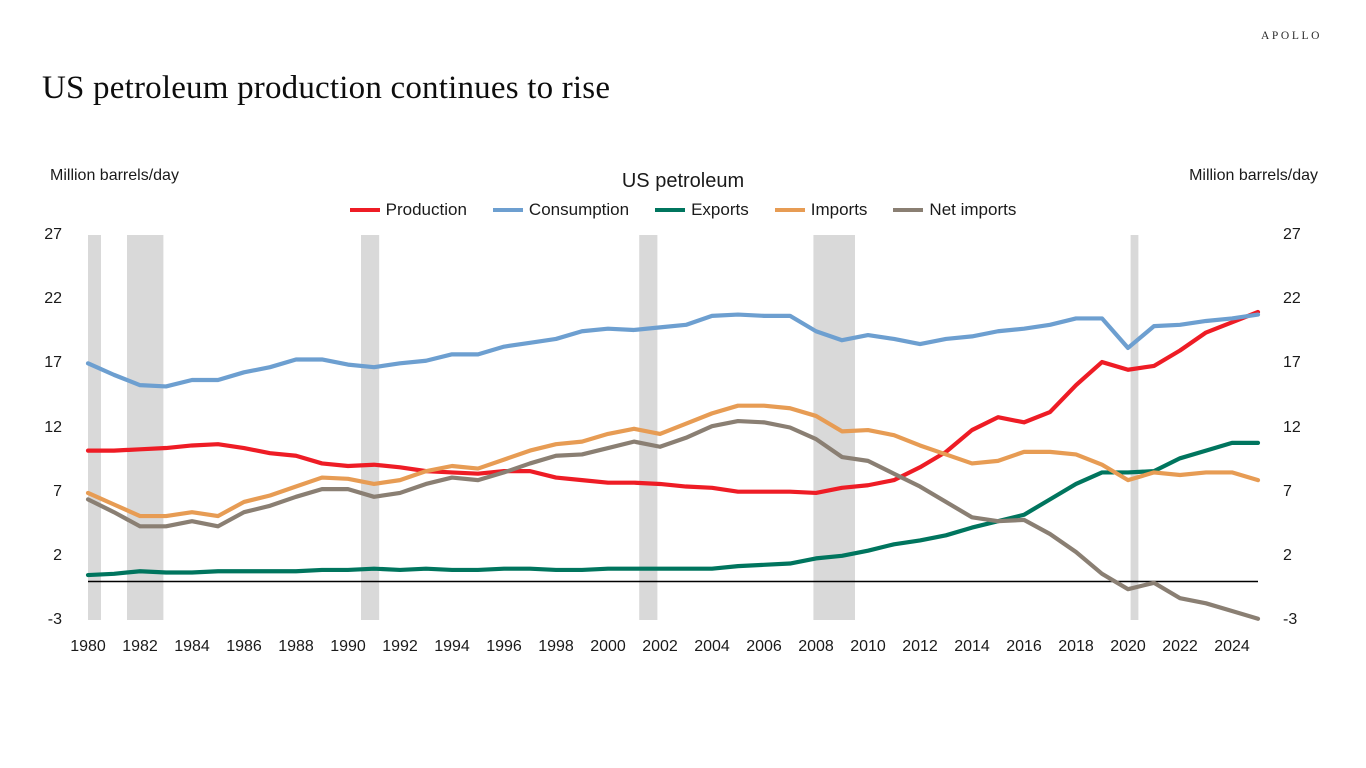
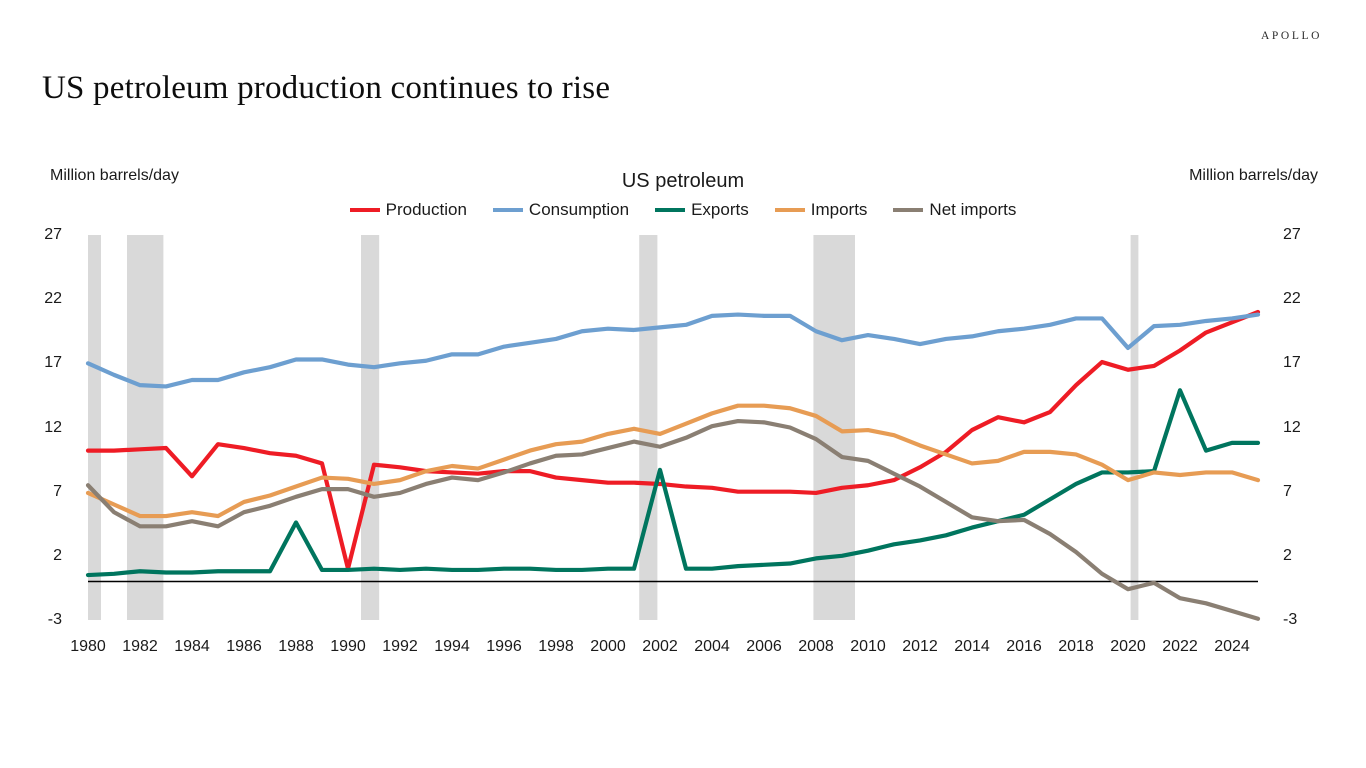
Net imports/1980: 6.4 -> 7.5
Production/1984: 10.6 -> 8.2
Exports/1988: 0.8 -> 4.6
Production/1990: 9.0 -> 1.0
Exports/2002: 1.0 -> 8.7
Exports/2022: 9.6 -> 14.9
